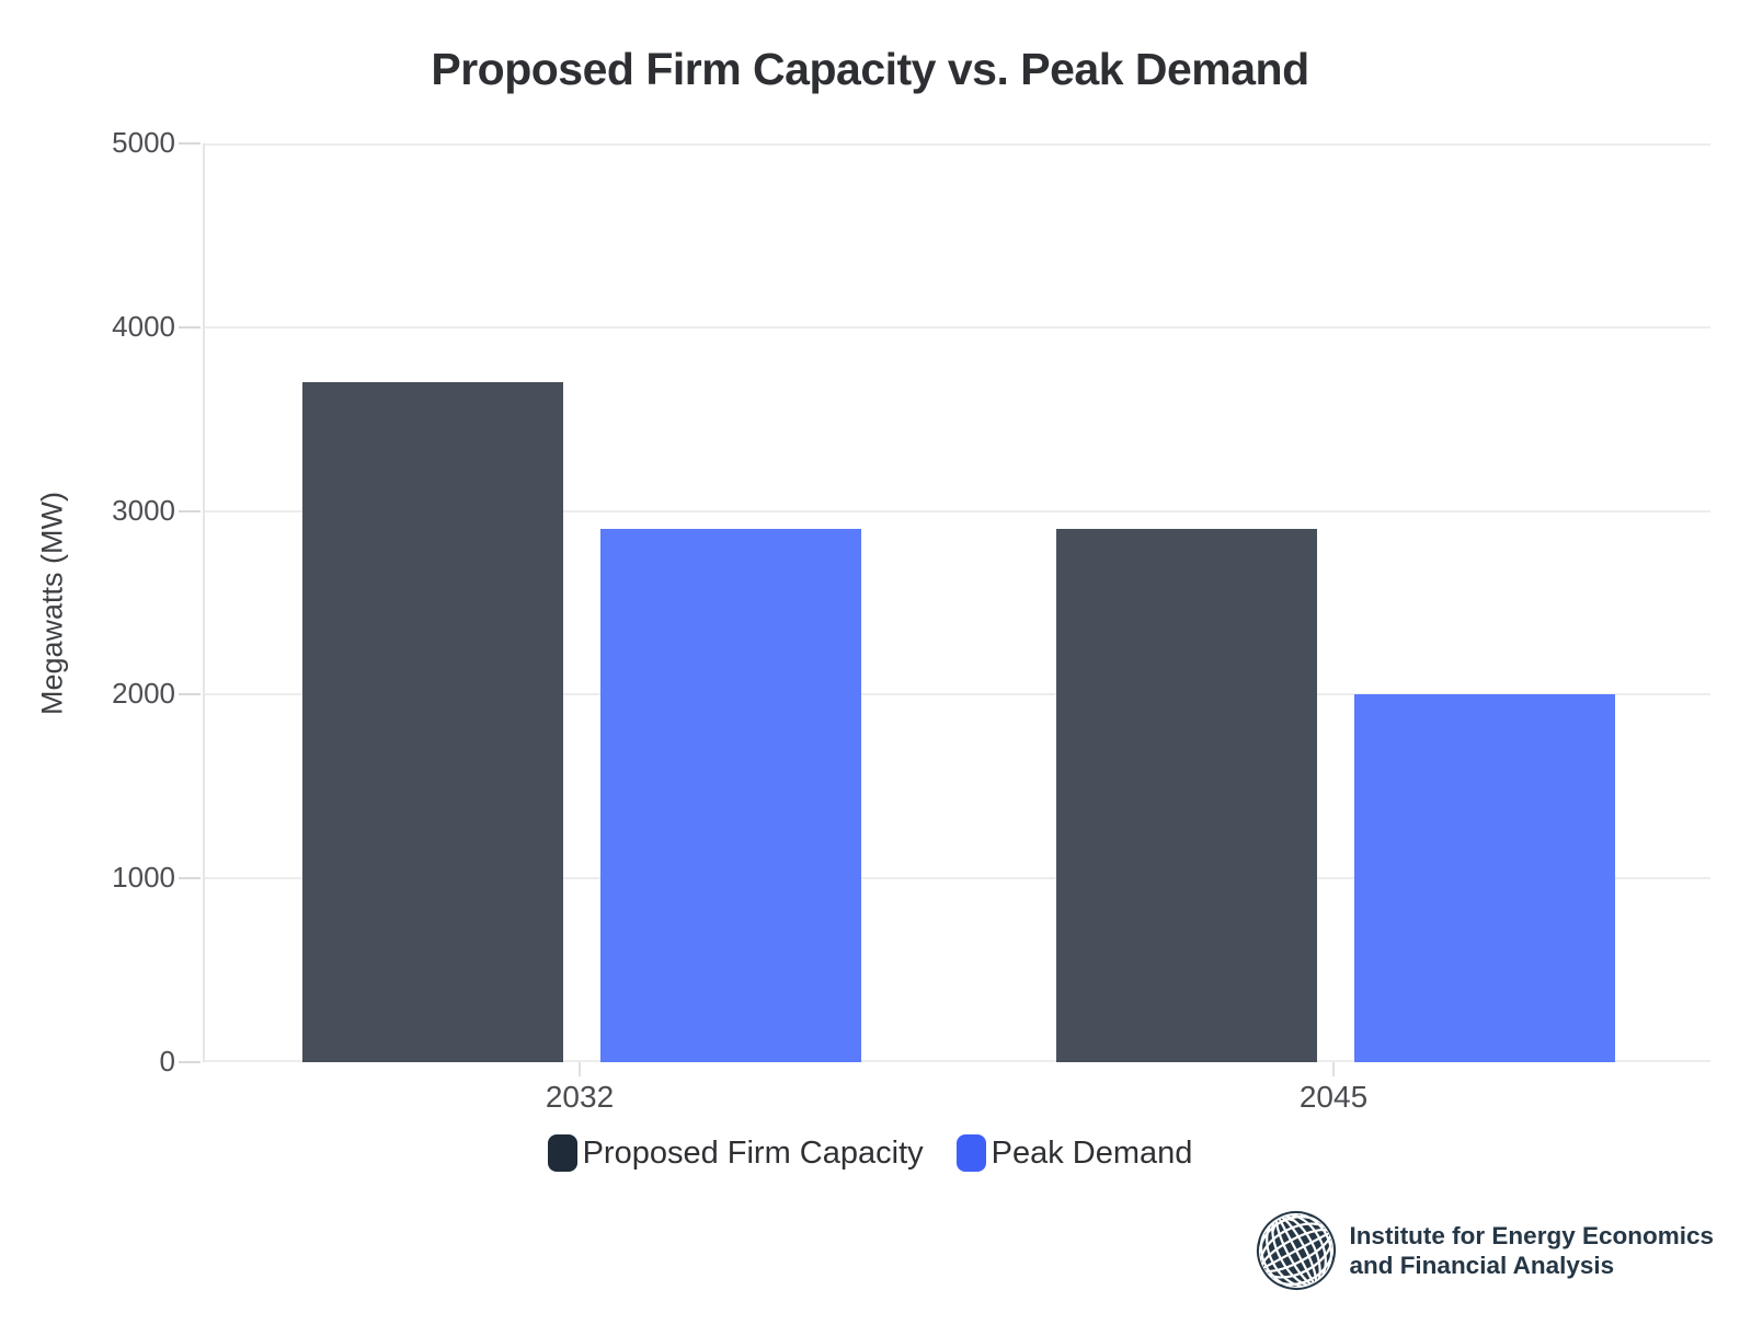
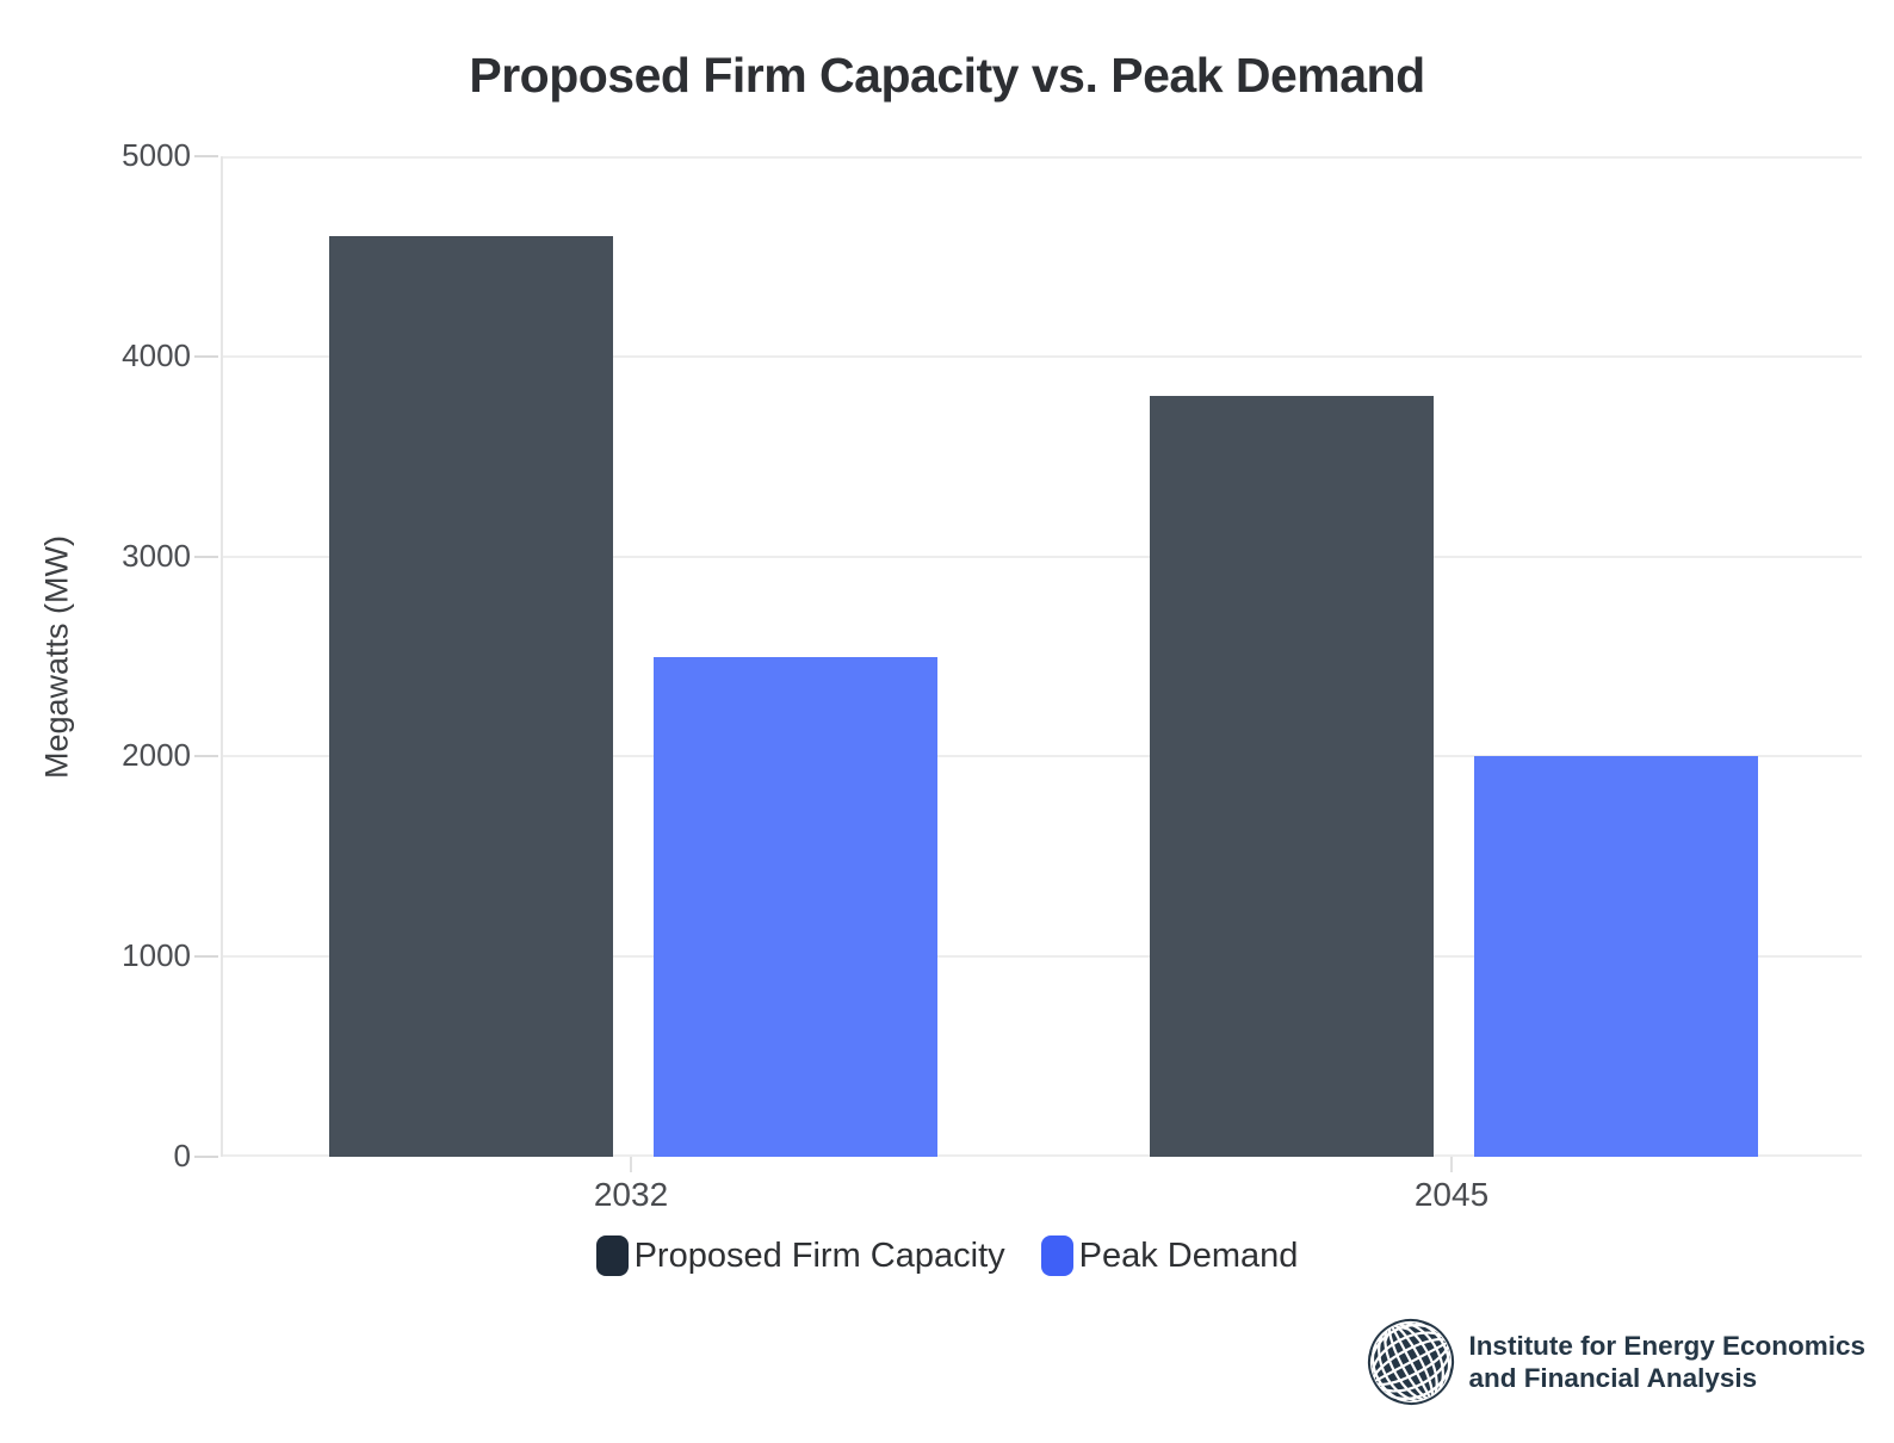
Proposed Firm Capacity/2032: 3700 -> 4600
Peak Demand/2032: 2900 -> 2500
Proposed Firm Capacity/2045: 2900 -> 3800
